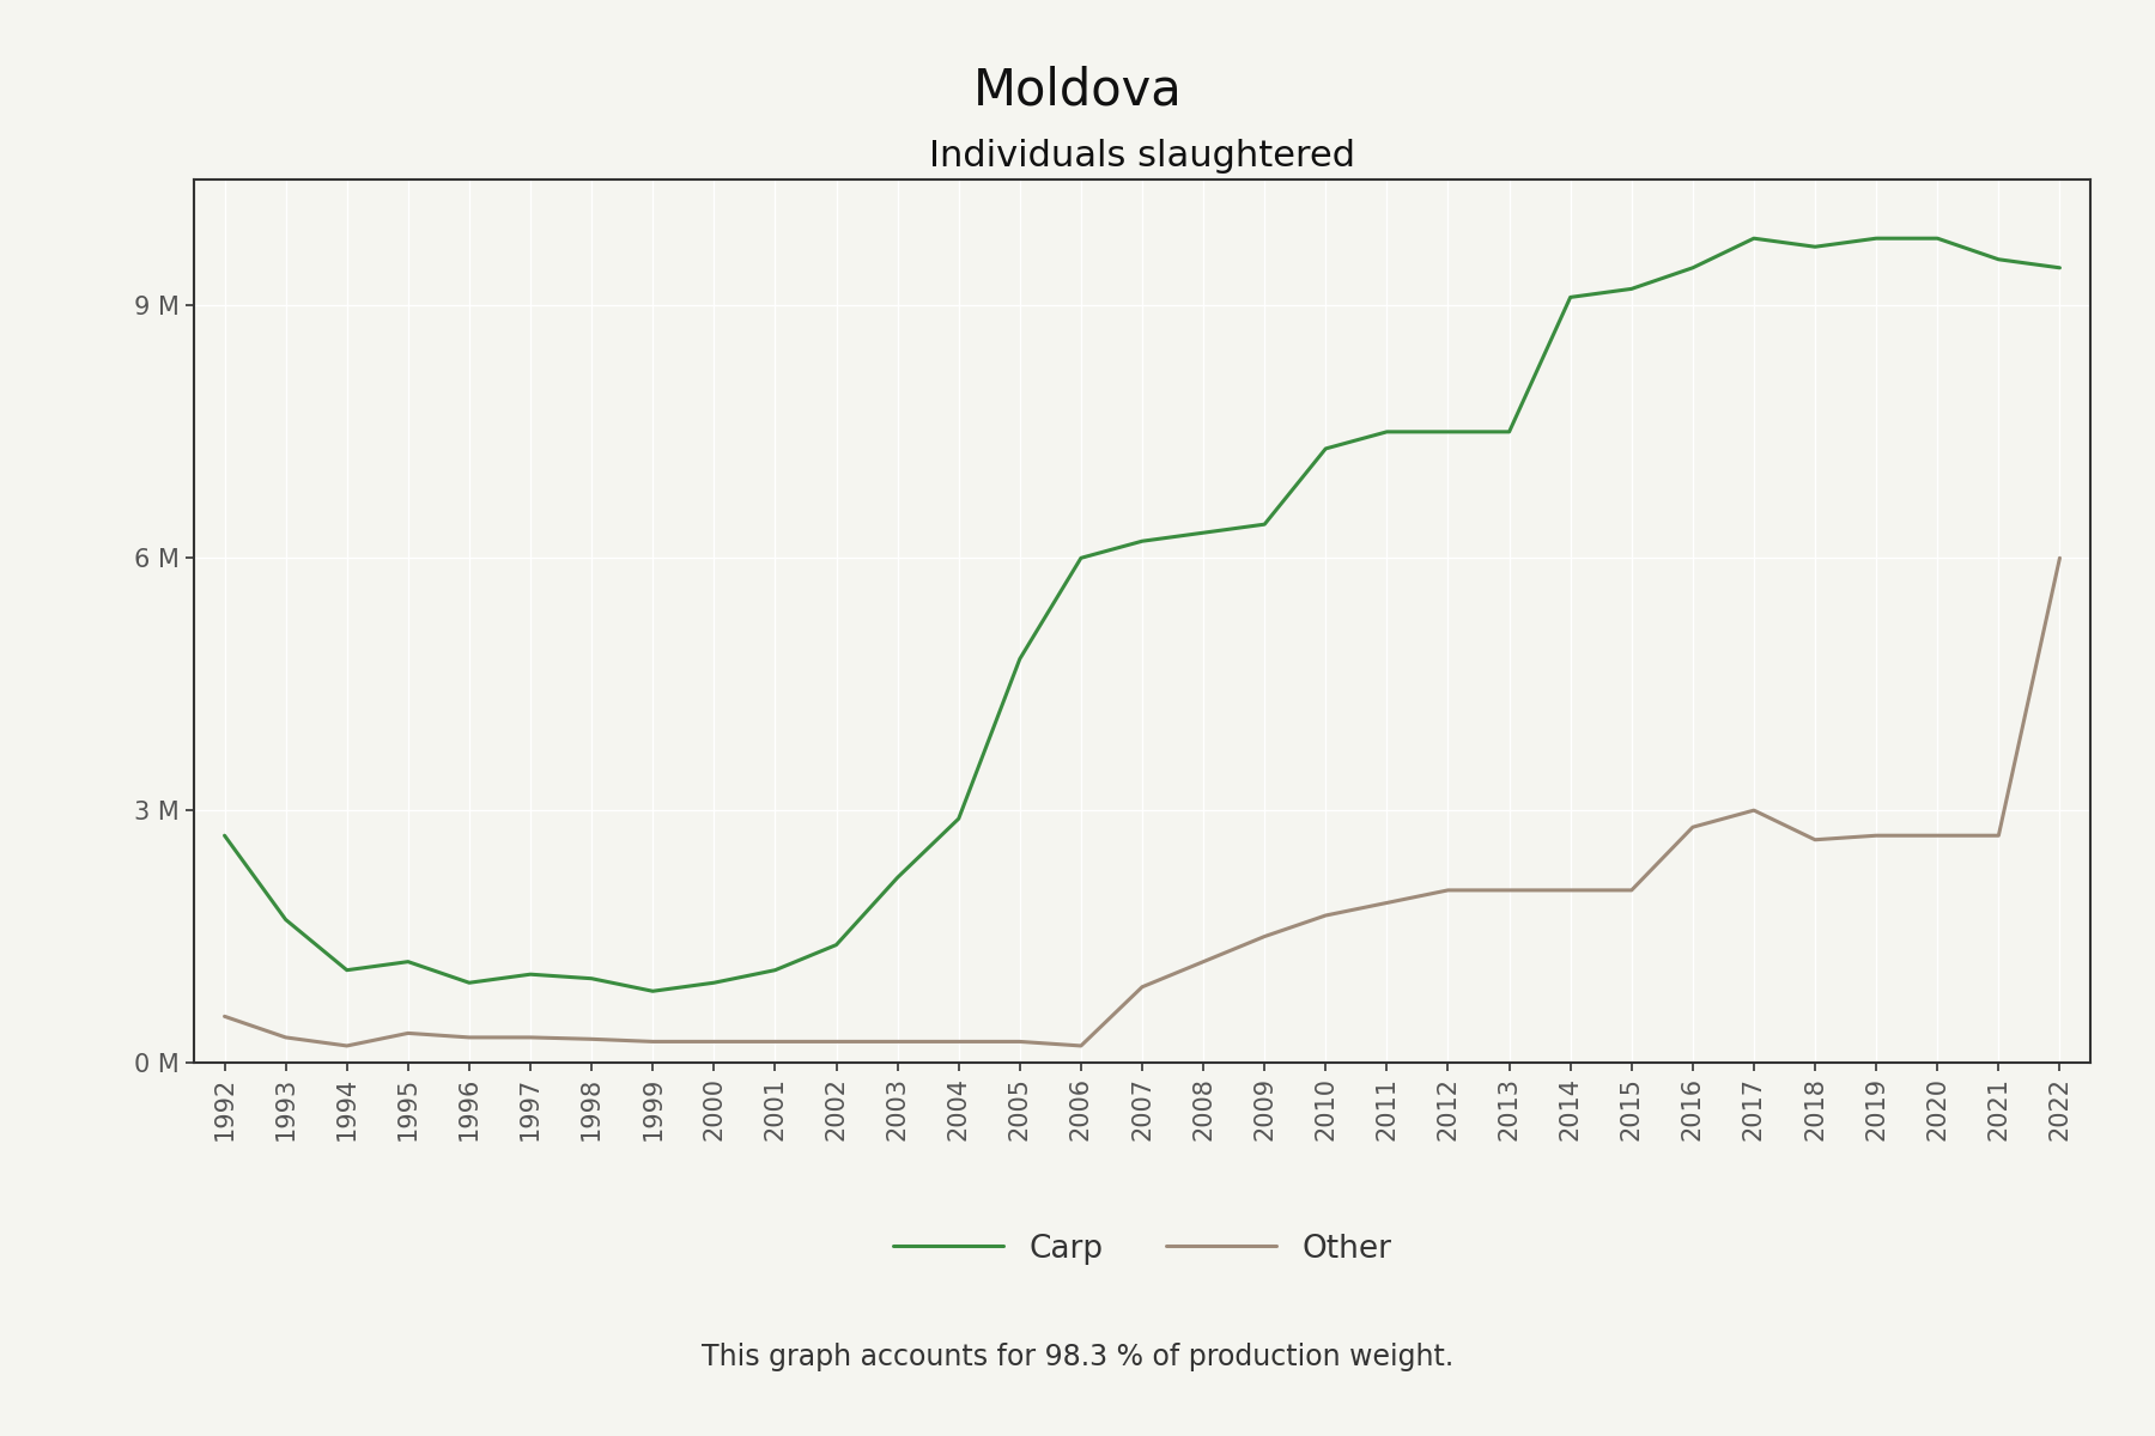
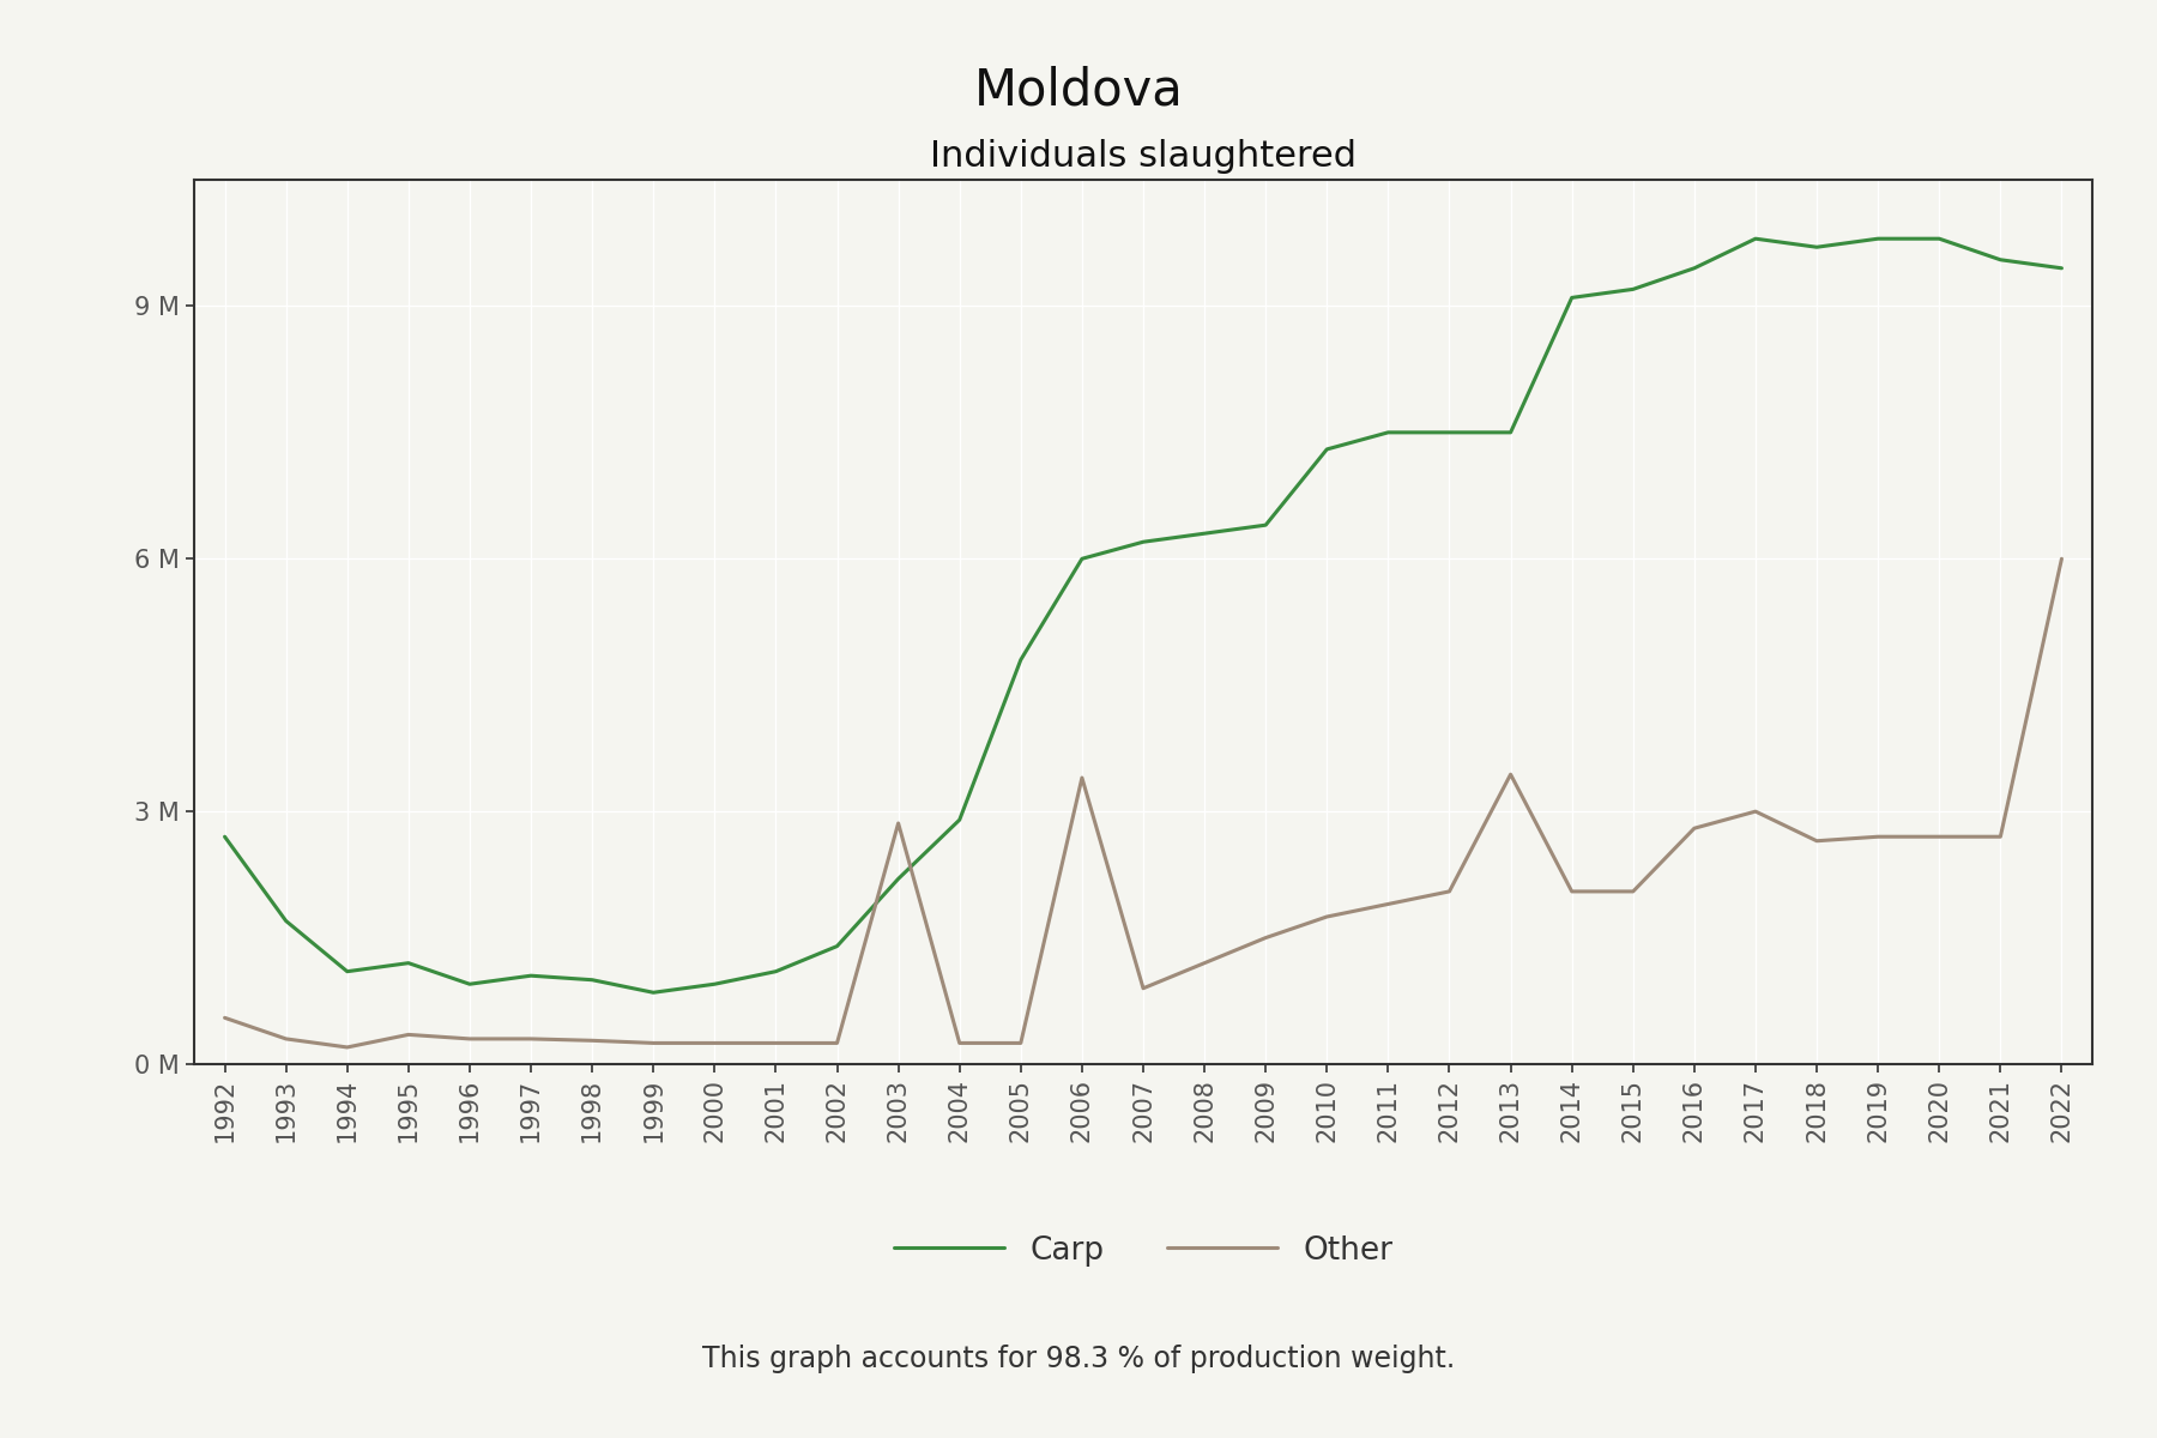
Other/2003: 0.25 M -> 2.86 M
Other/2006: 0.20 M -> 3.40 M
Other/2013: 2.05 M -> 3.44 M
